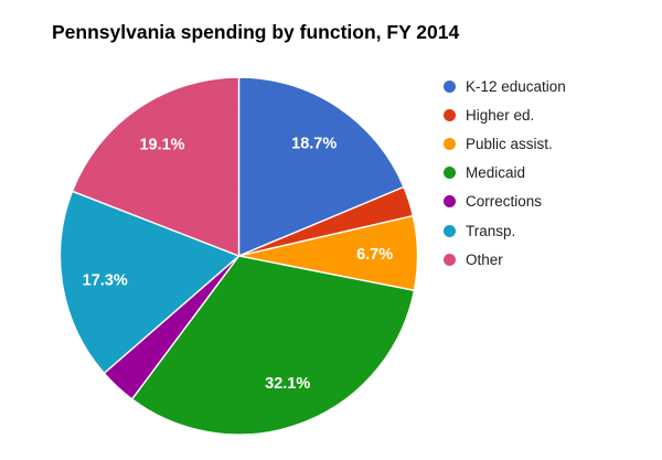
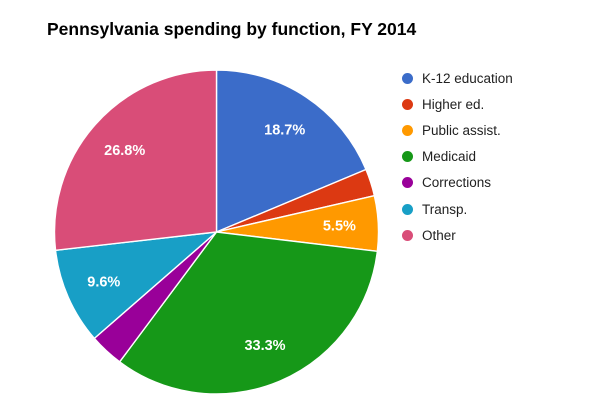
Public assist.: 6.7% -> 5.5%
Medicaid: 32.1% -> 33.3%
Transp.: 17.3% -> 9.6%
Other: 19.1% -> 26.8%
